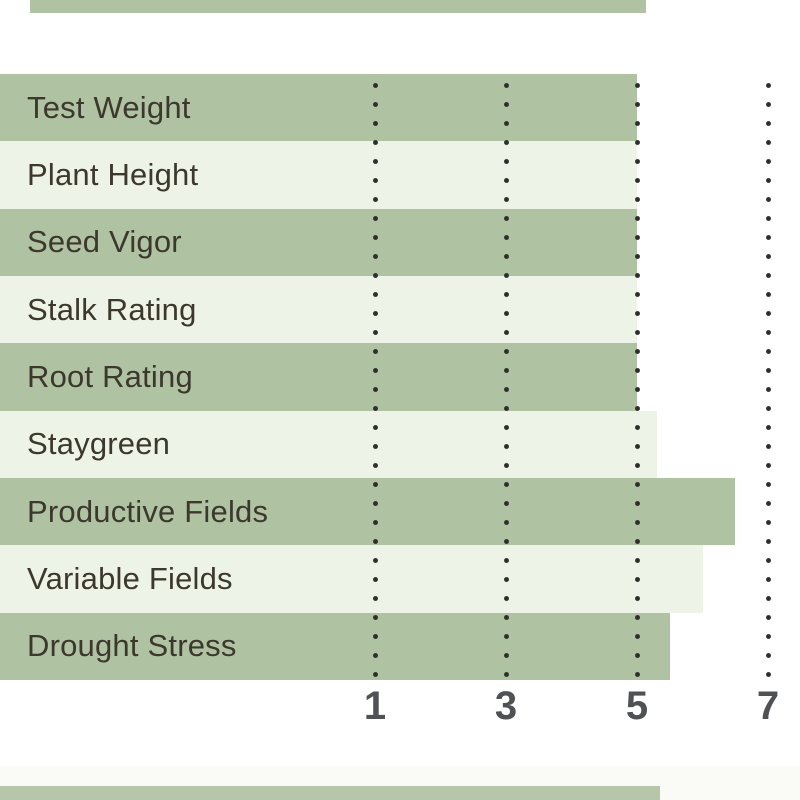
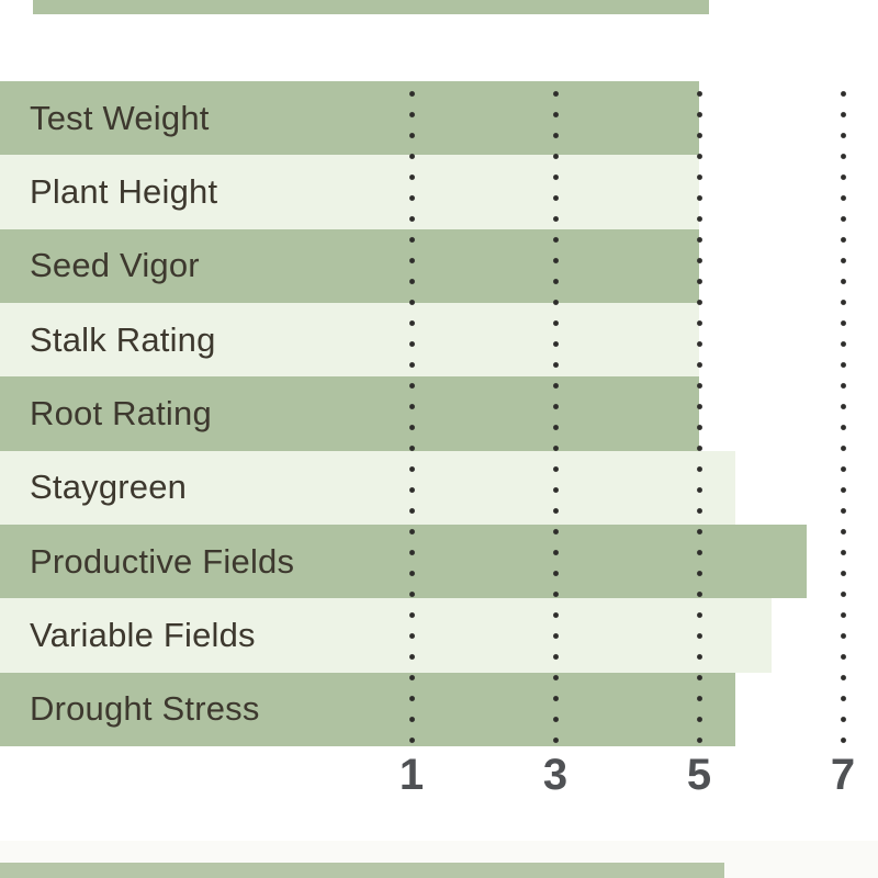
Staygreen: 5.3 -> 5.5
